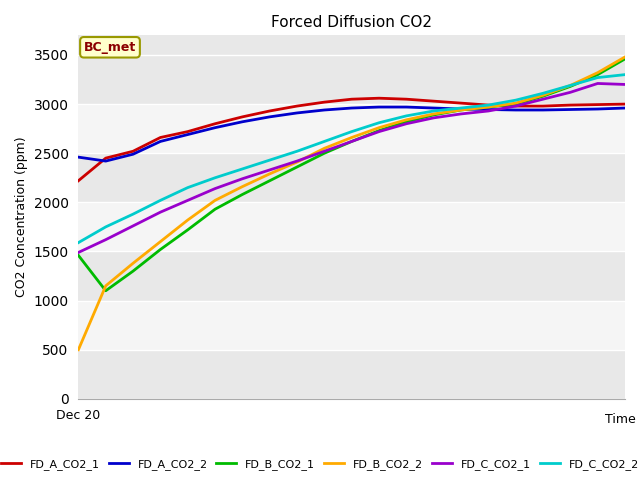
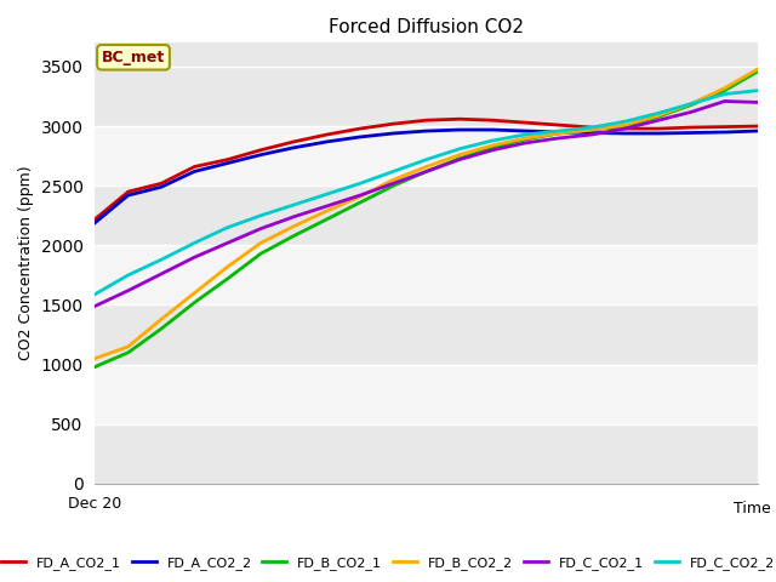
FD_A_CO2_2/Dec 20: 2460 -> 2190
FD_B_CO2_1/Dec 20: 1460 -> 980
FD_B_CO2_2/Dec 20: 500 -> 1050
